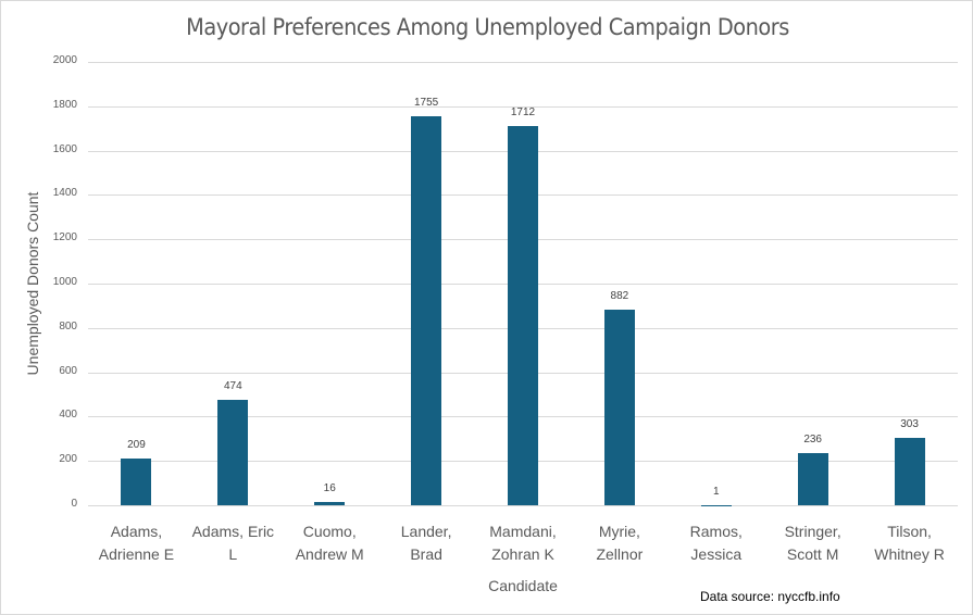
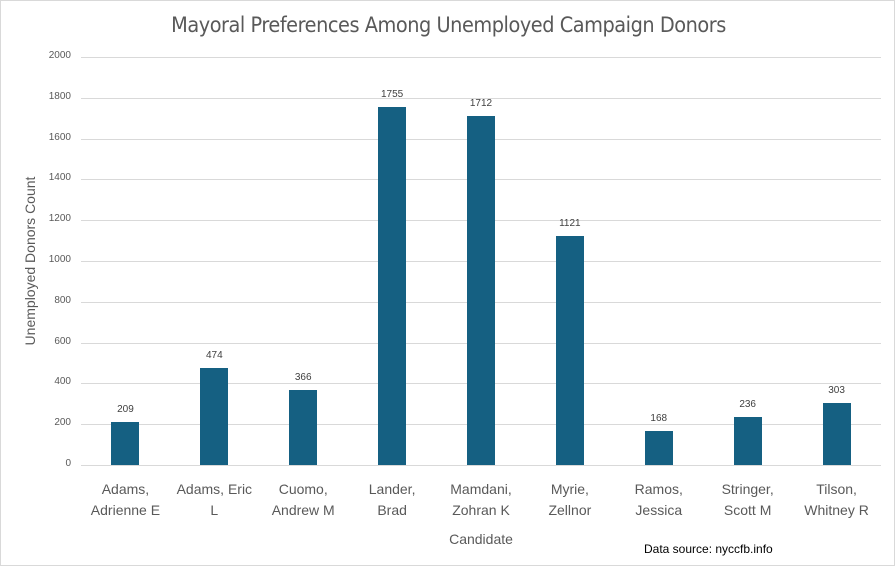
Cuomo, Andrew M: 16 -> 366
Myrie, Zellnor: 882 -> 1121
Ramos, Jessica: 1 -> 168
